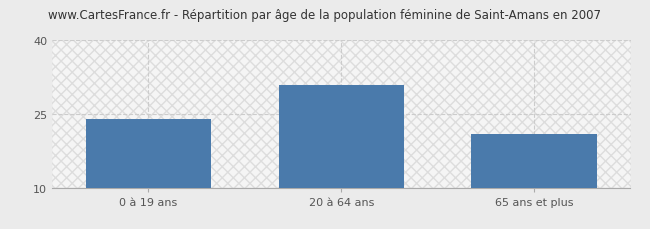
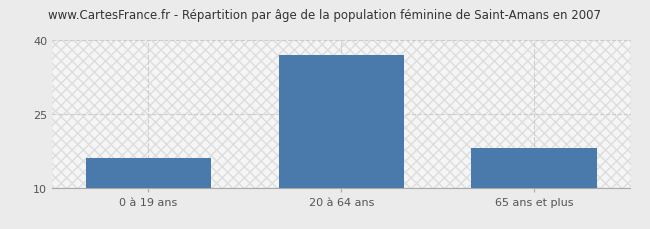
0 à 19 ans: 24 -> 16
20 à 64 ans: 31 -> 37
65 ans et plus: 21 -> 18
